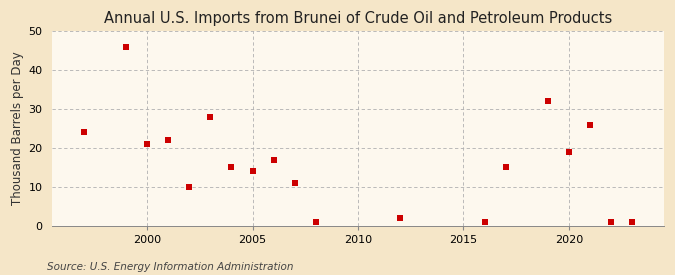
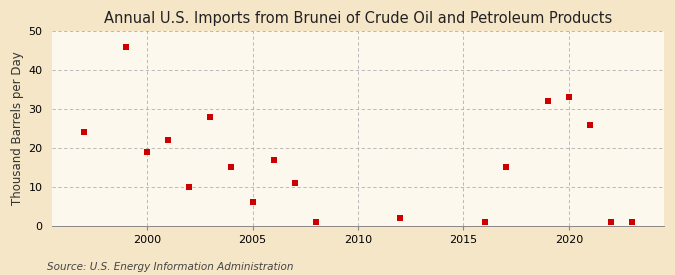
2000: 21 -> 19
2005: 14 -> 6
2020: 19 -> 33
